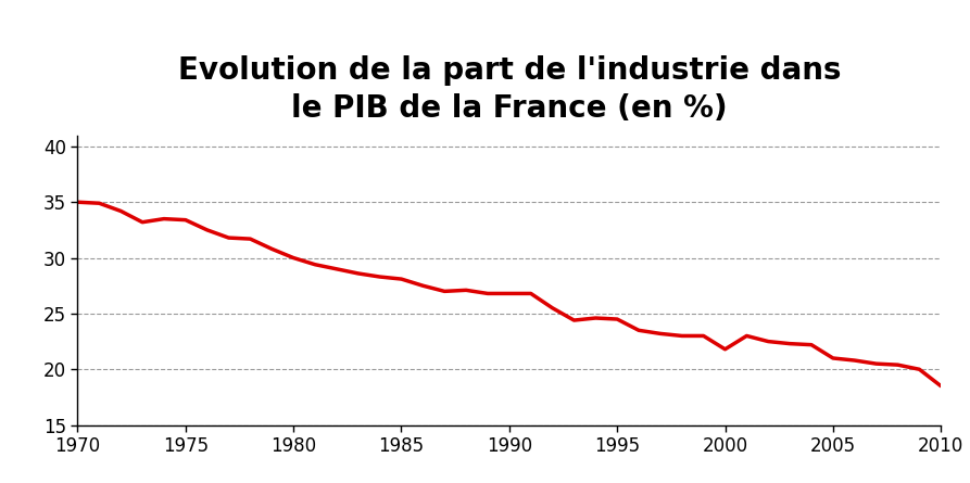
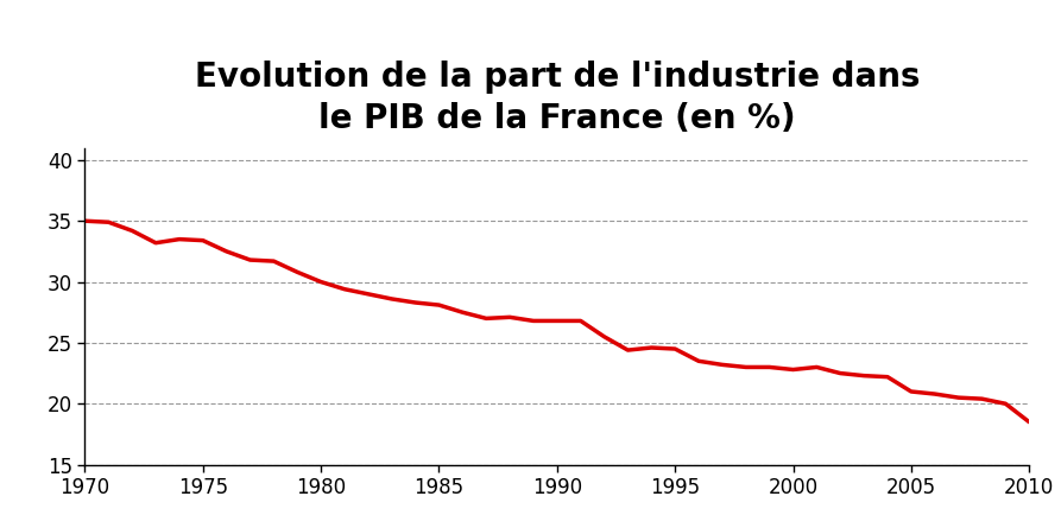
2000: 21.8 -> 22.8
